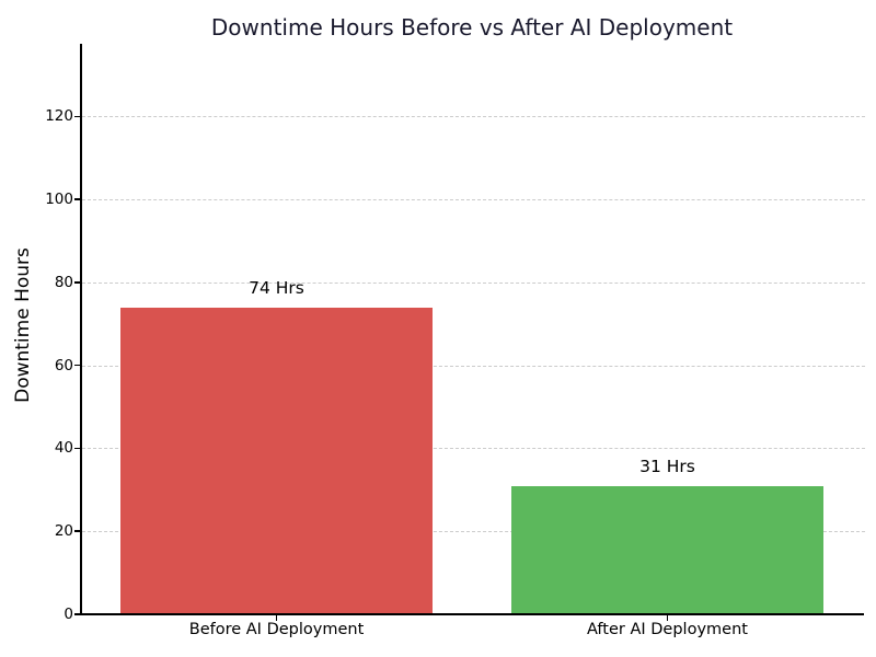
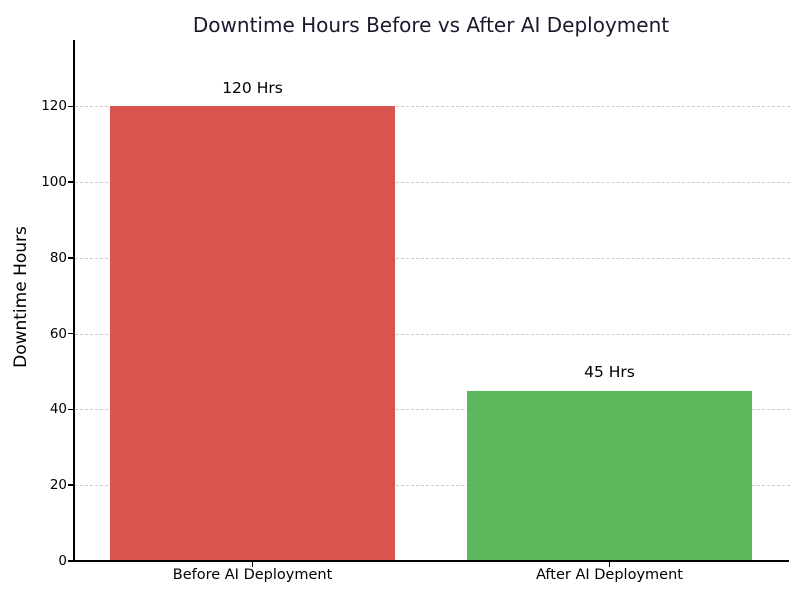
Before AI Deployment: 74 -> 120
After AI Deployment: 31 -> 45
